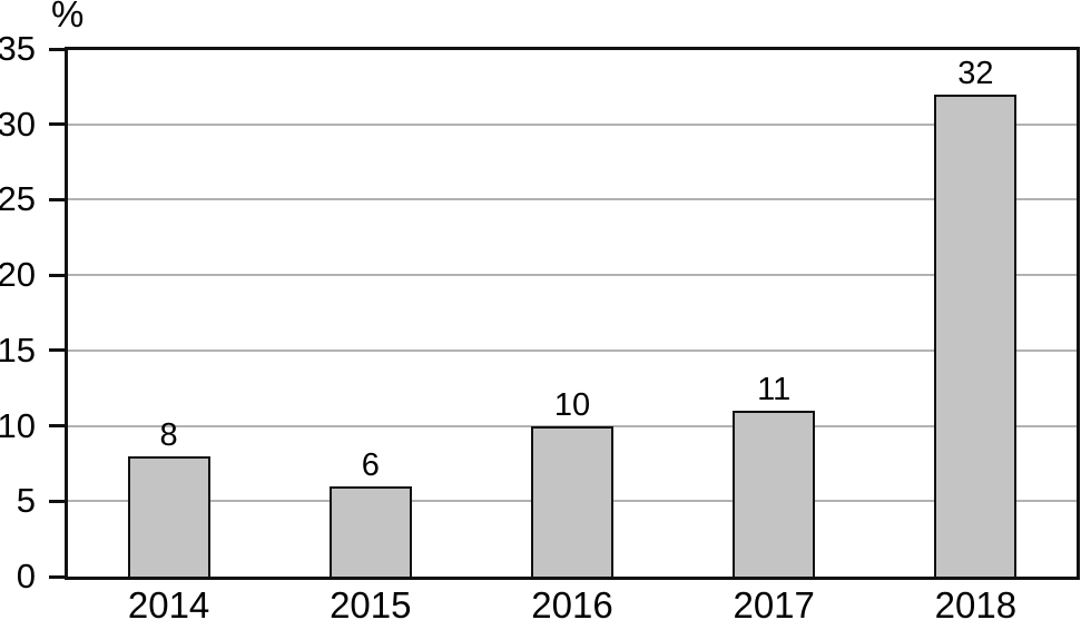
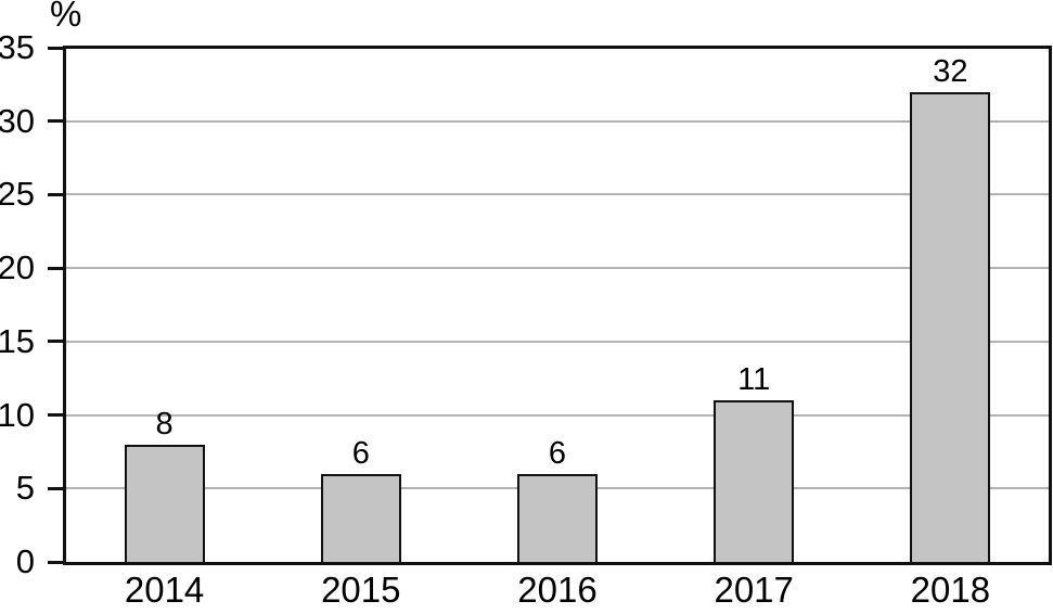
2016: 10 -> 6
